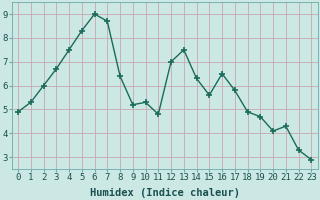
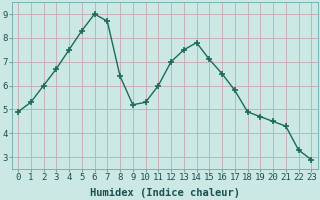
11: 4.8 -> 6.0
14: 6.3 -> 7.8
15: 5.6 -> 7.1
20: 4.1 -> 4.5
